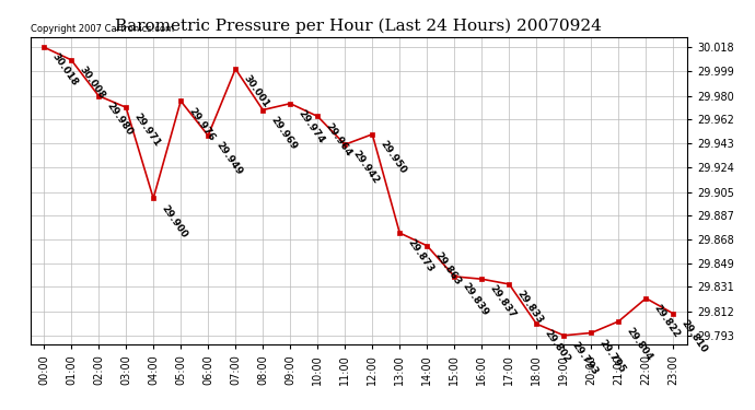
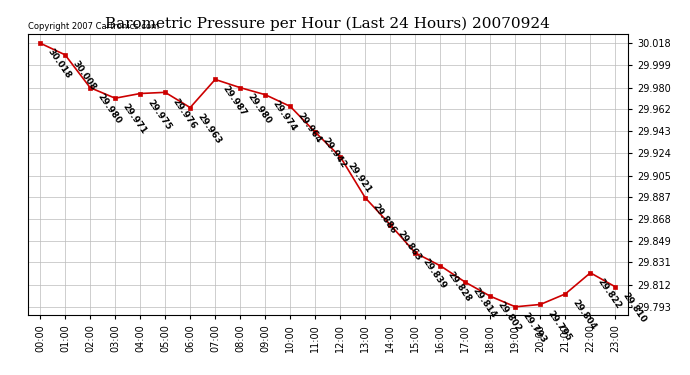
04:00: 29.900 -> 29.975
06:00: 29.949 -> 29.963
07:00: 30.001 -> 29.987
08:00: 29.969 -> 29.980
12:00: 29.950 -> 29.921
13:00: 29.873 -> 29.886
16:00: 29.837 -> 29.828
17:00: 29.833 -> 29.814
